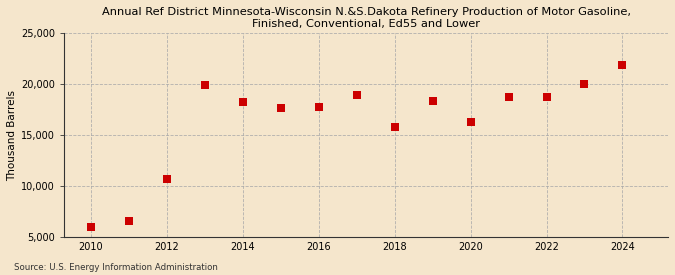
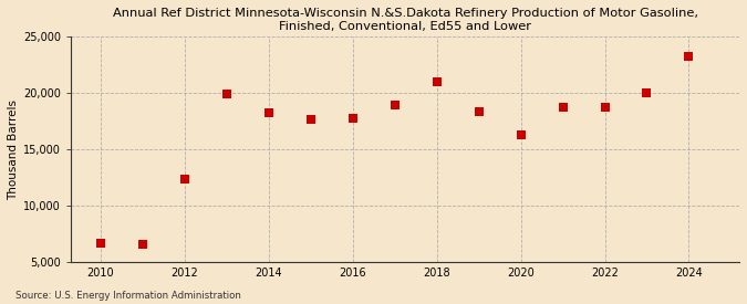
2010: 6,000 -> 6,600
2012: 10,700 -> 12,400
2018: 15,800 -> 21,000
2024: 21,900 -> 23,300
